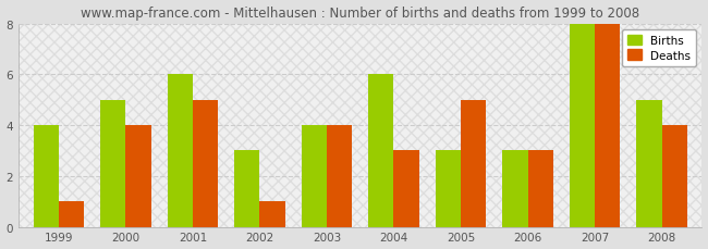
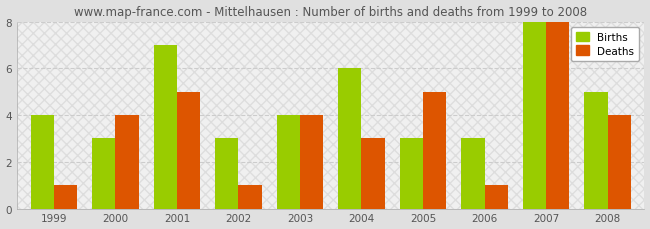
Births/2000: 5 -> 3
Births/2001: 6 -> 7
Deaths/2006: 3 -> 1
